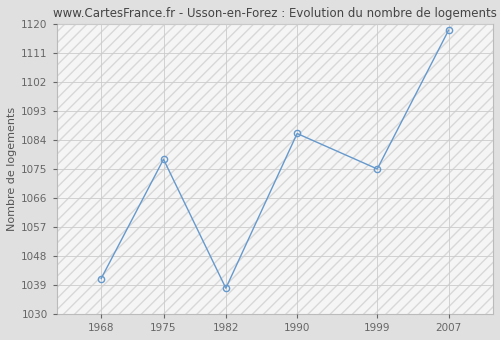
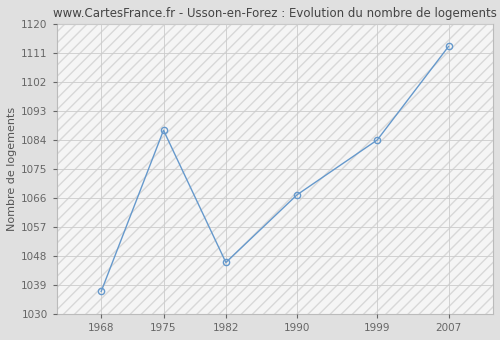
1968: 1041 -> 1037
1975: 1078 -> 1087
1982: 1038 -> 1046
1990: 1086 -> 1067
1999: 1075 -> 1084
2007: 1118 -> 1113
